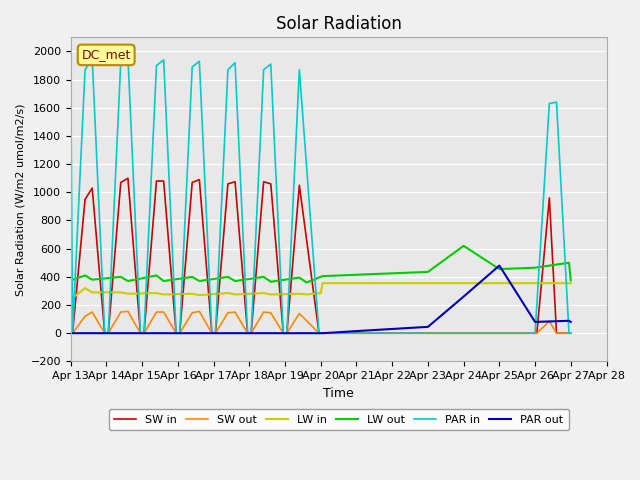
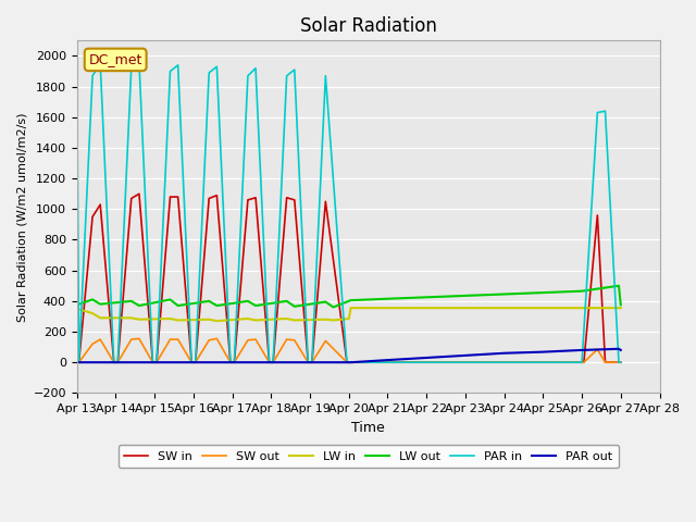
LW in/Apr 13: 240 -> 350
LW out/Apr 24: 620 -> 440
PAR out/Apr 24: 260 -> 60
PAR out/Apr 25: 480 -> 70
